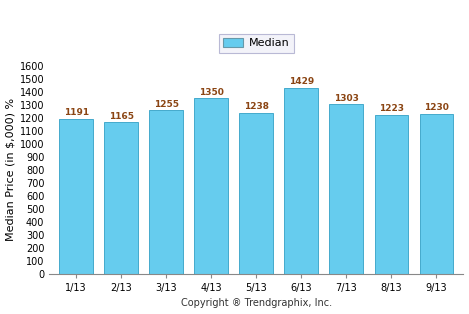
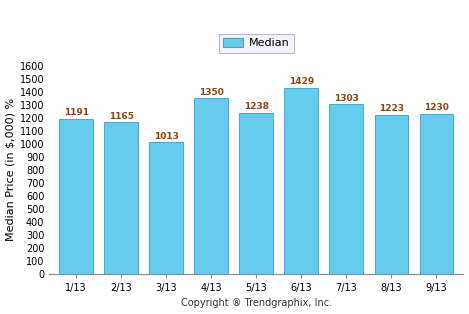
3/13: 1255 -> 1013
